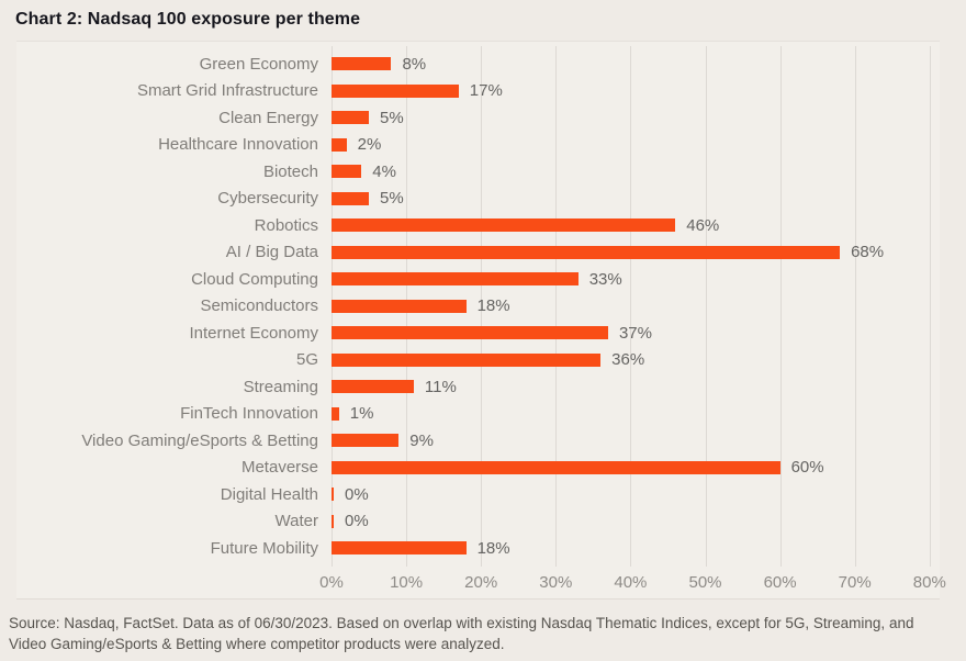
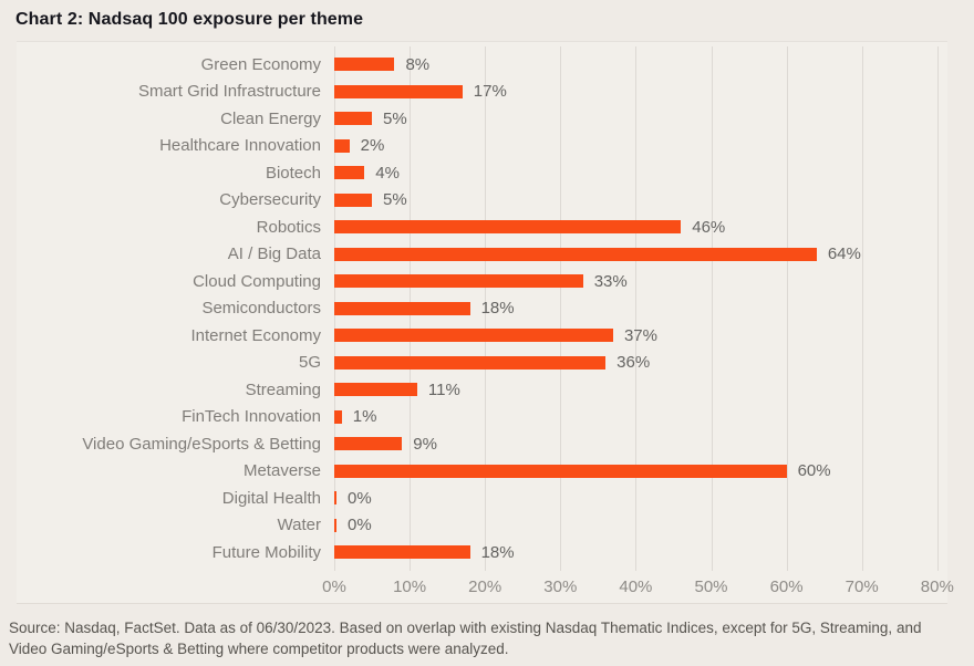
AI / Big Data: 68% -> 64%
